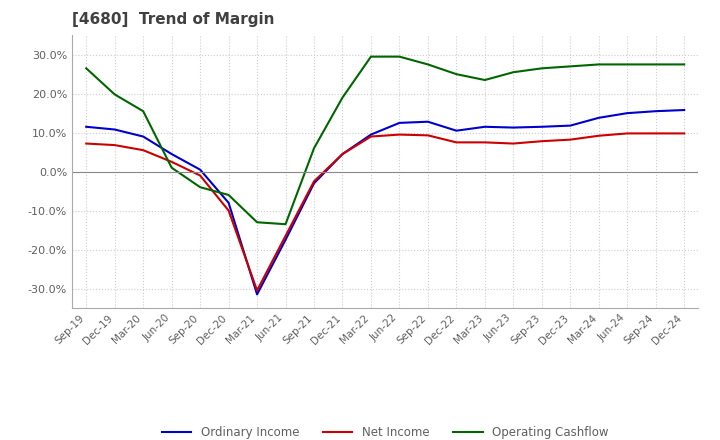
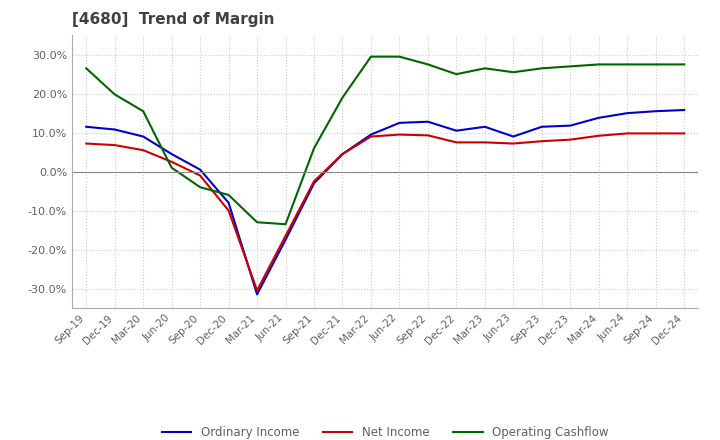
Operating Cashflow/Mar-23: 23.5% -> 26.5%
Ordinary Income/Jun-23: 11.3% -> 9.0%
